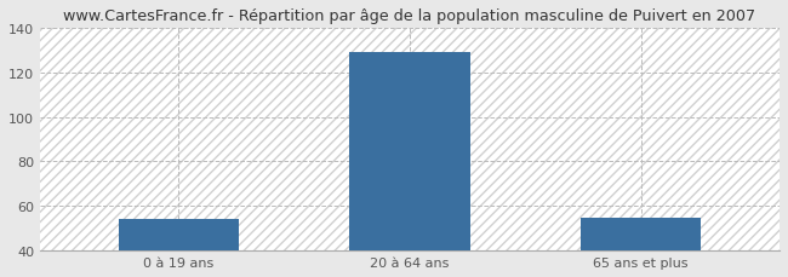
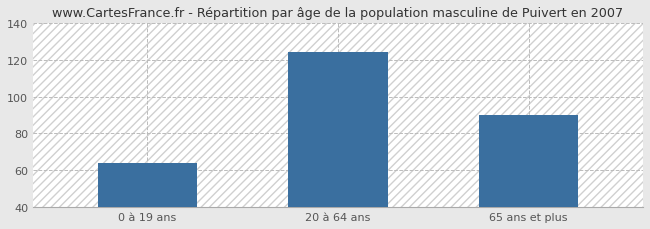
0 à 19 ans: 54 -> 64
20 à 64 ans: 129 -> 124
65 ans et plus: 55 -> 90
